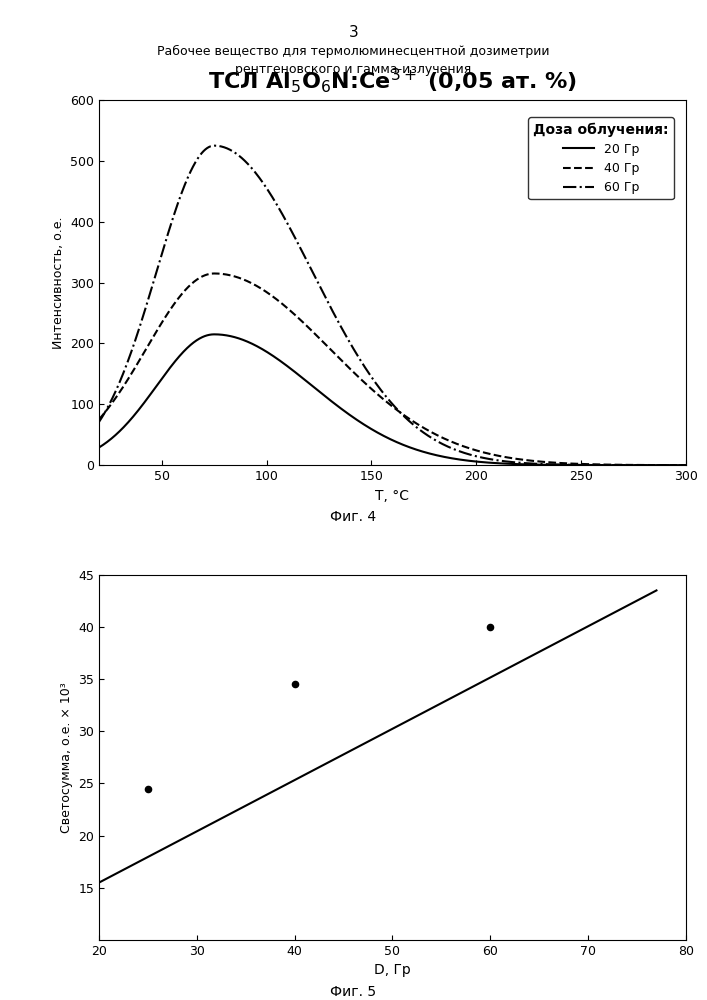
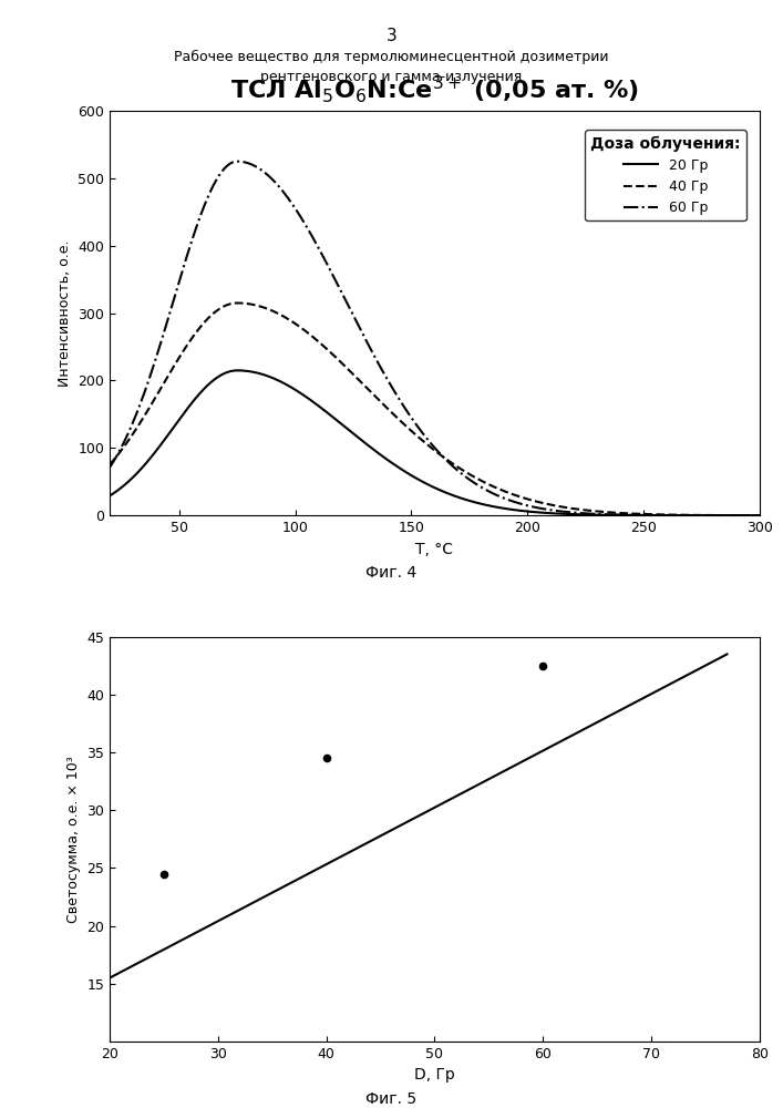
60: 40.0 -> 42.5
